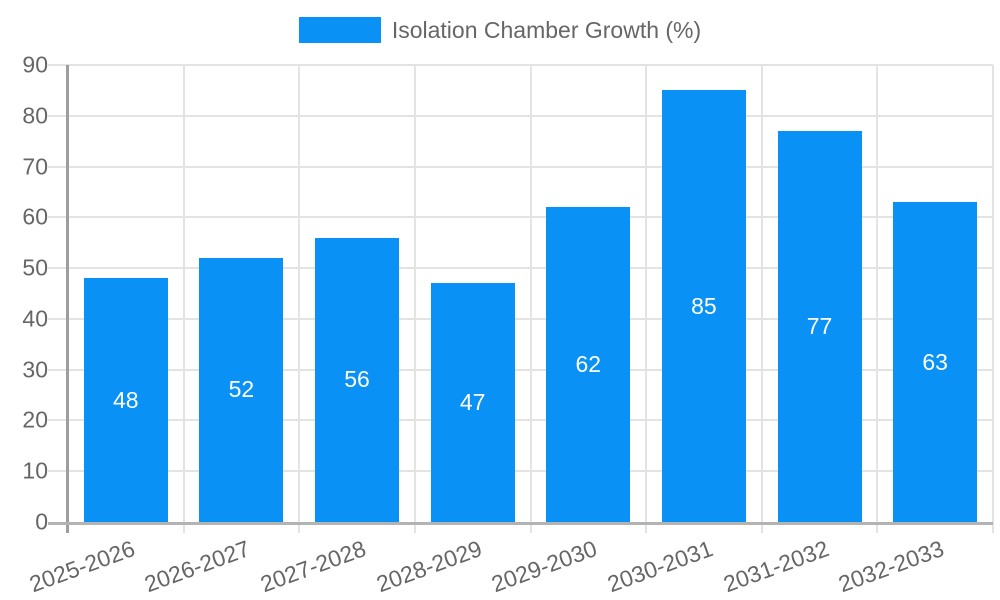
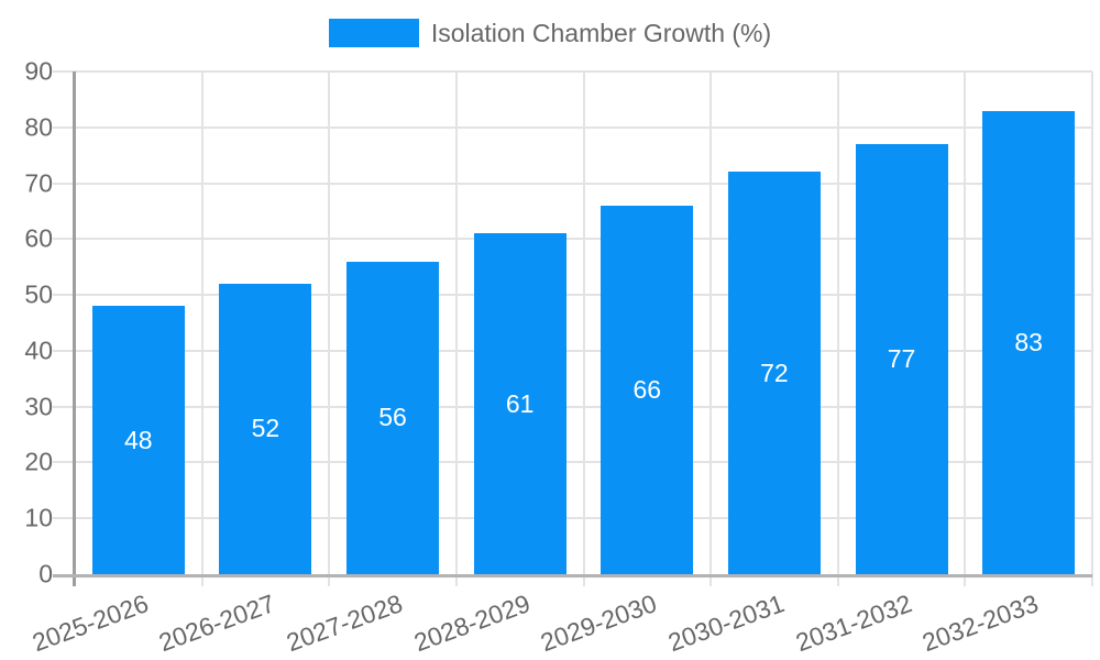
2028-2029: 47 -> 61
2029-2030: 62 -> 66
2030-2031: 85 -> 72
2032-2033: 63 -> 83
